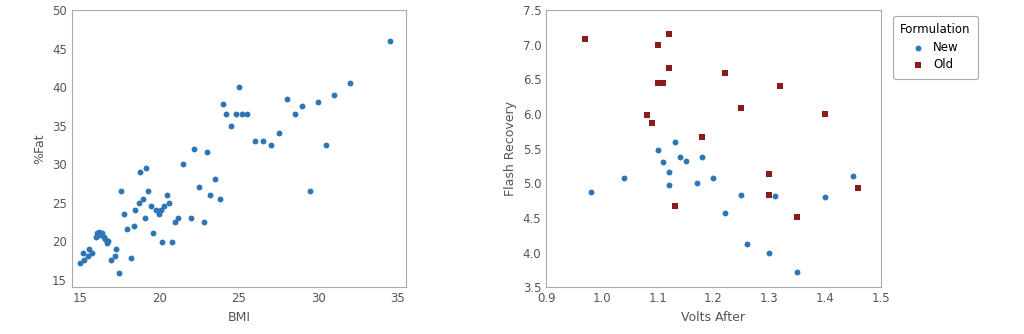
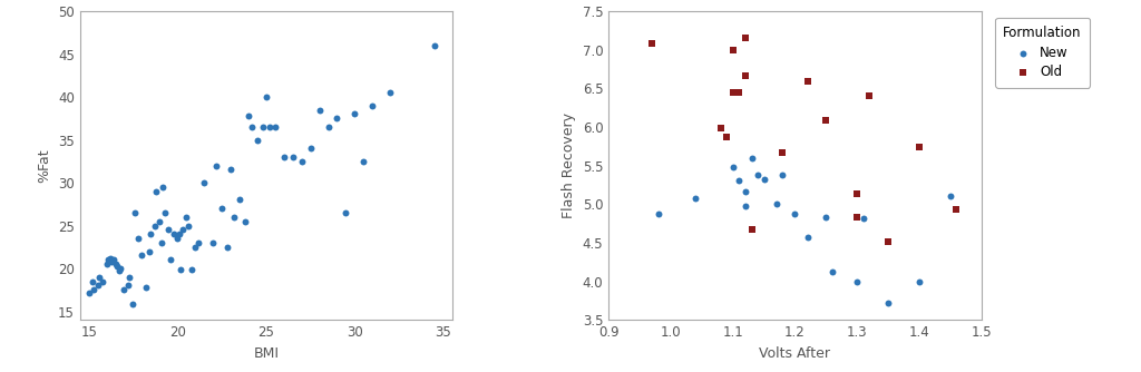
New/1.2: 5.08 -> 4.88
New/1.4: 4.80 -> 4.00
Old/1.4: 6.00 -> 5.74
